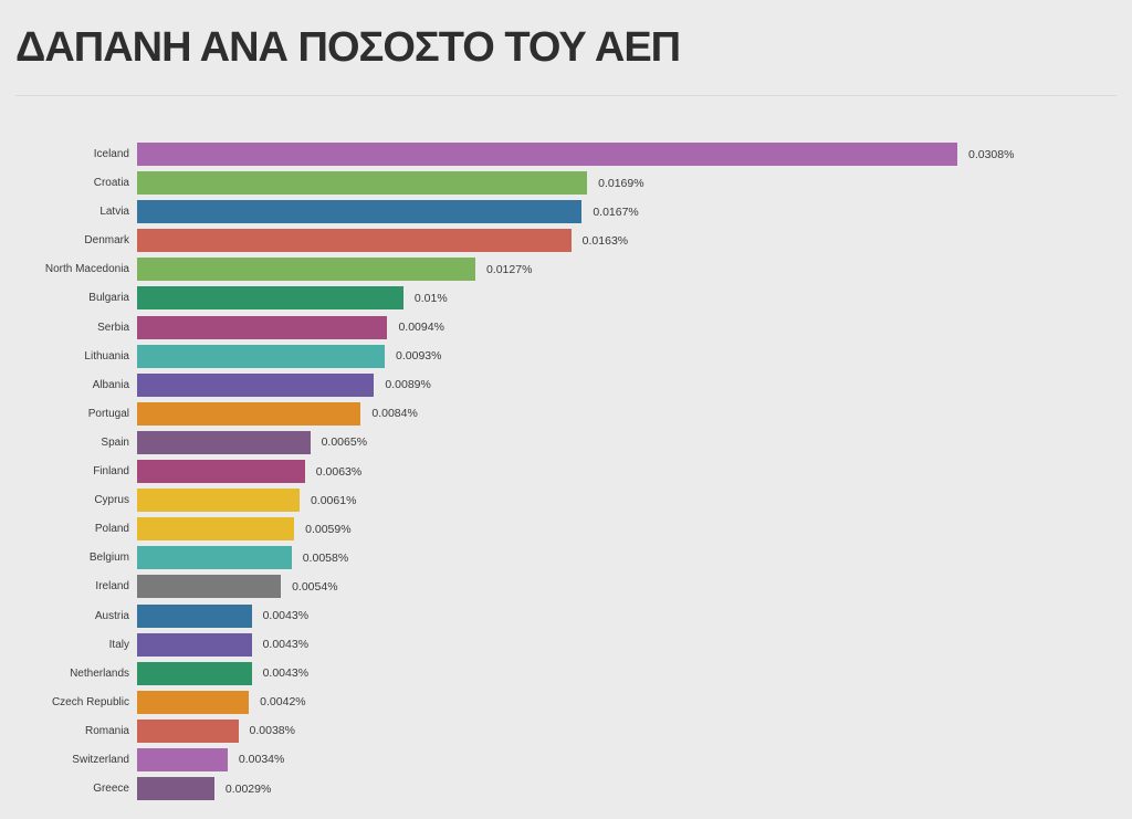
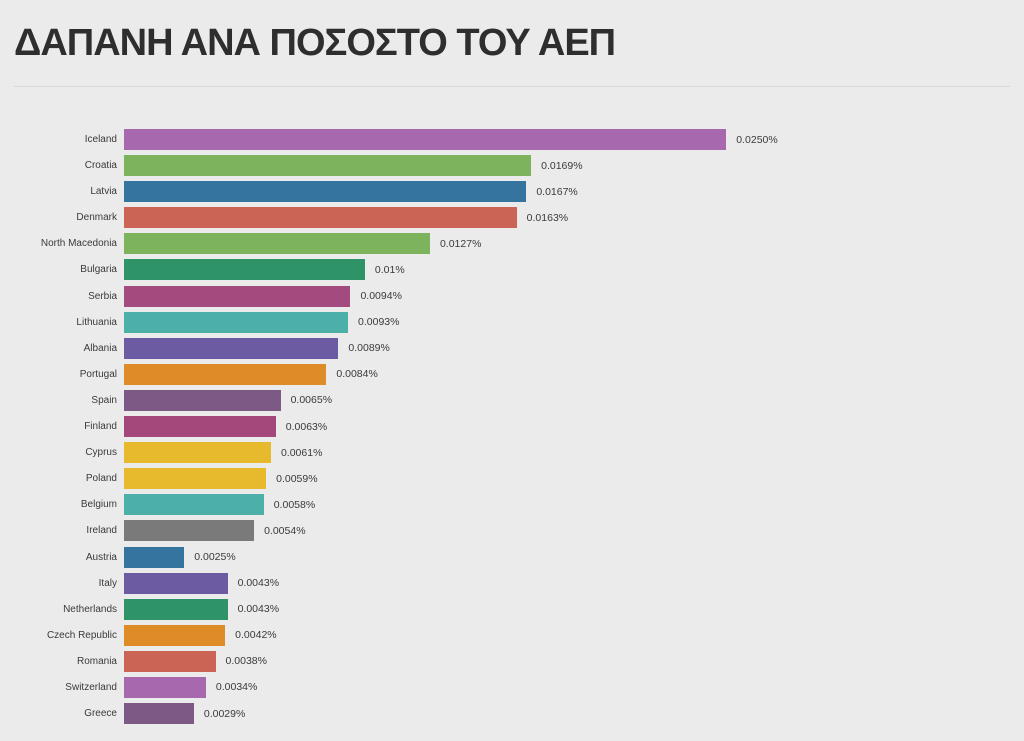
Iceland: 0.0308% -> 0.0250%
Austria: 0.0043% -> 0.0025%
